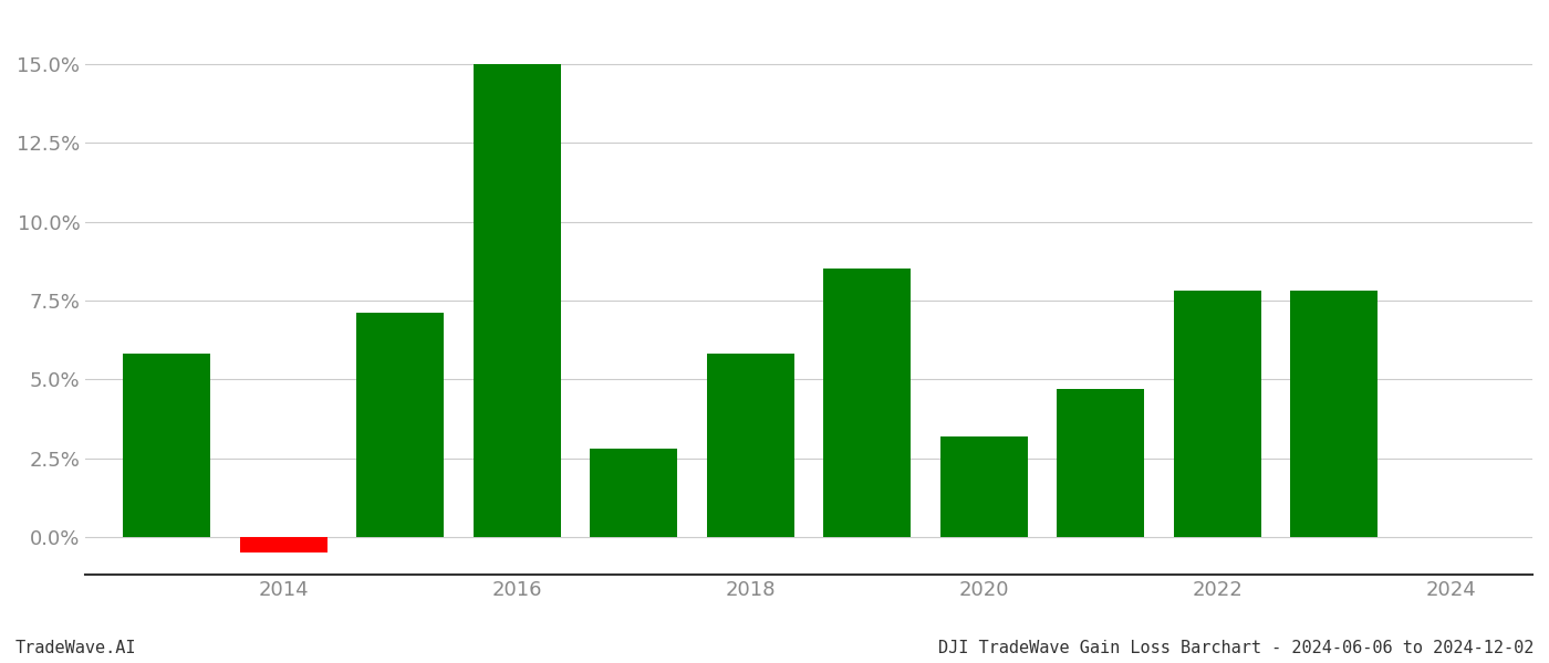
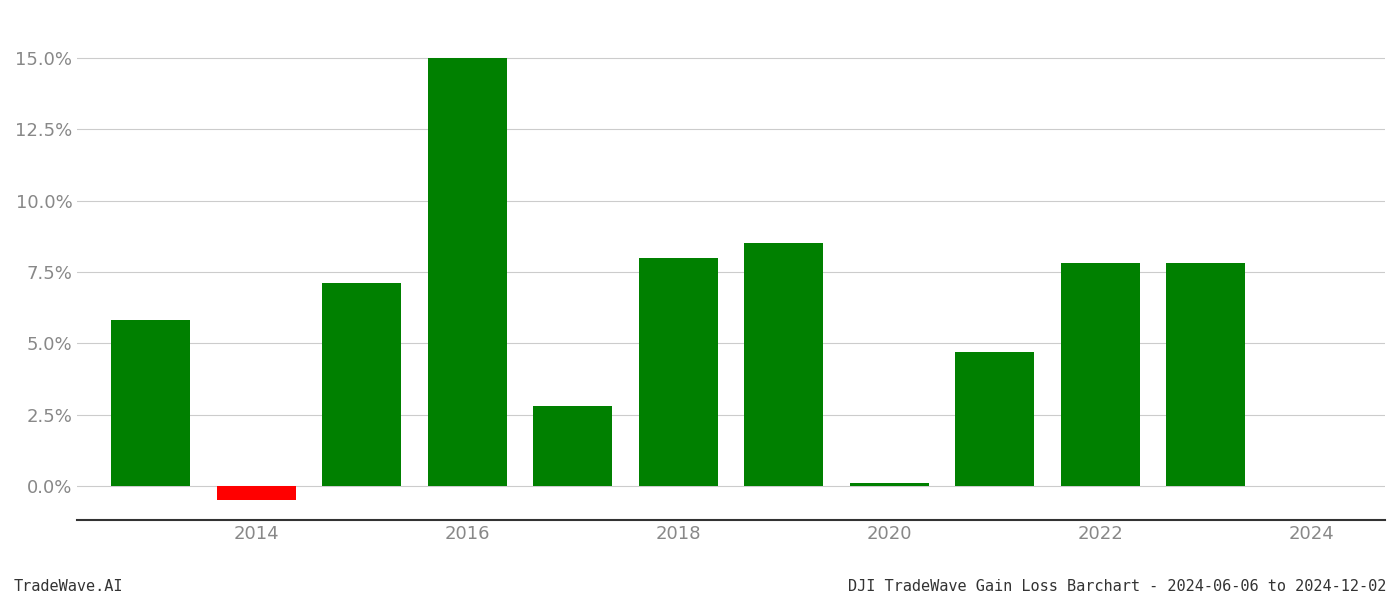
2018: 5.8% -> 8.0%
2020: 3.2% -> 0.1%
